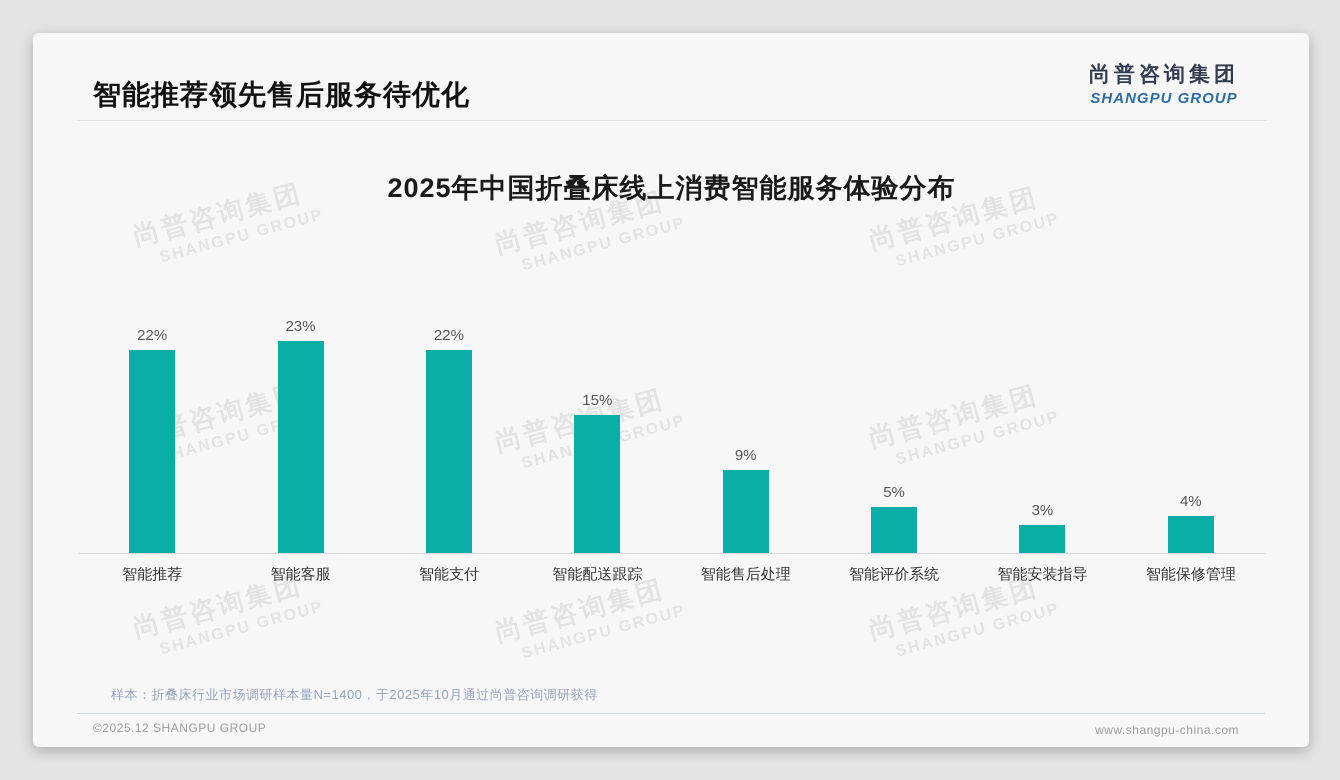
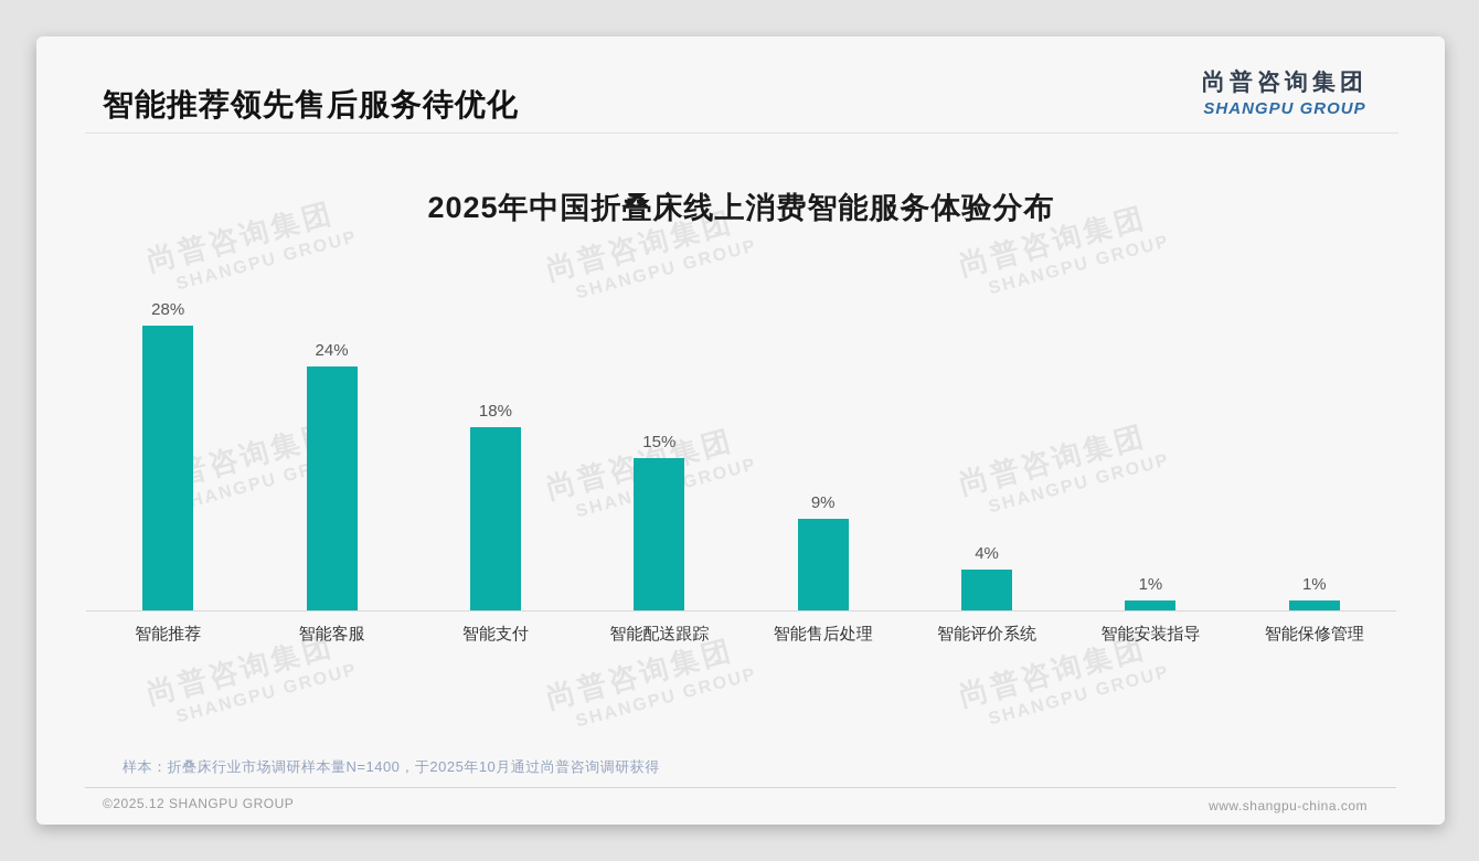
智能推荐: 22% -> 28%
智能客服: 23% -> 24%
智能支付: 22% -> 18%
智能评价系统: 5% -> 4%
智能安装指导: 3% -> 1%
智能保修管理: 4% -> 1%
